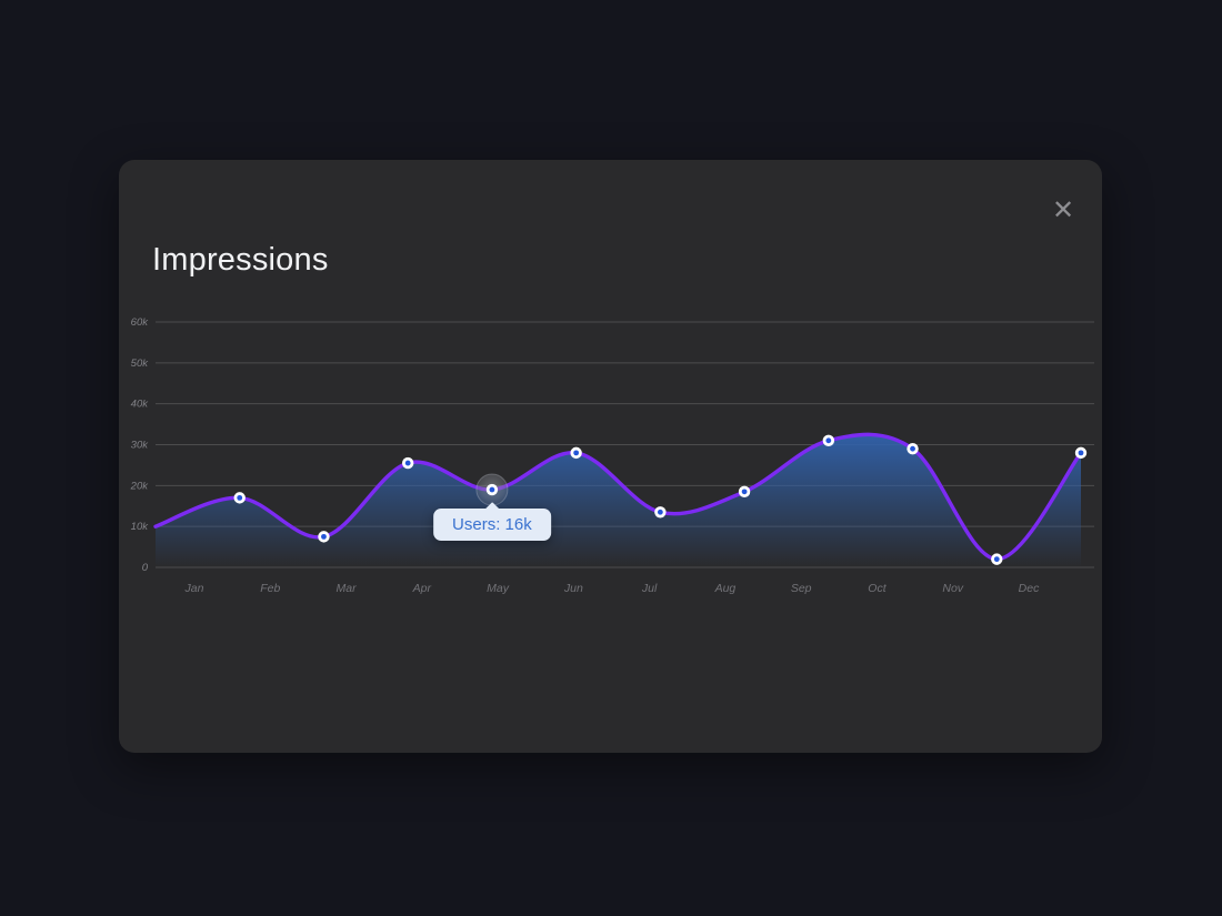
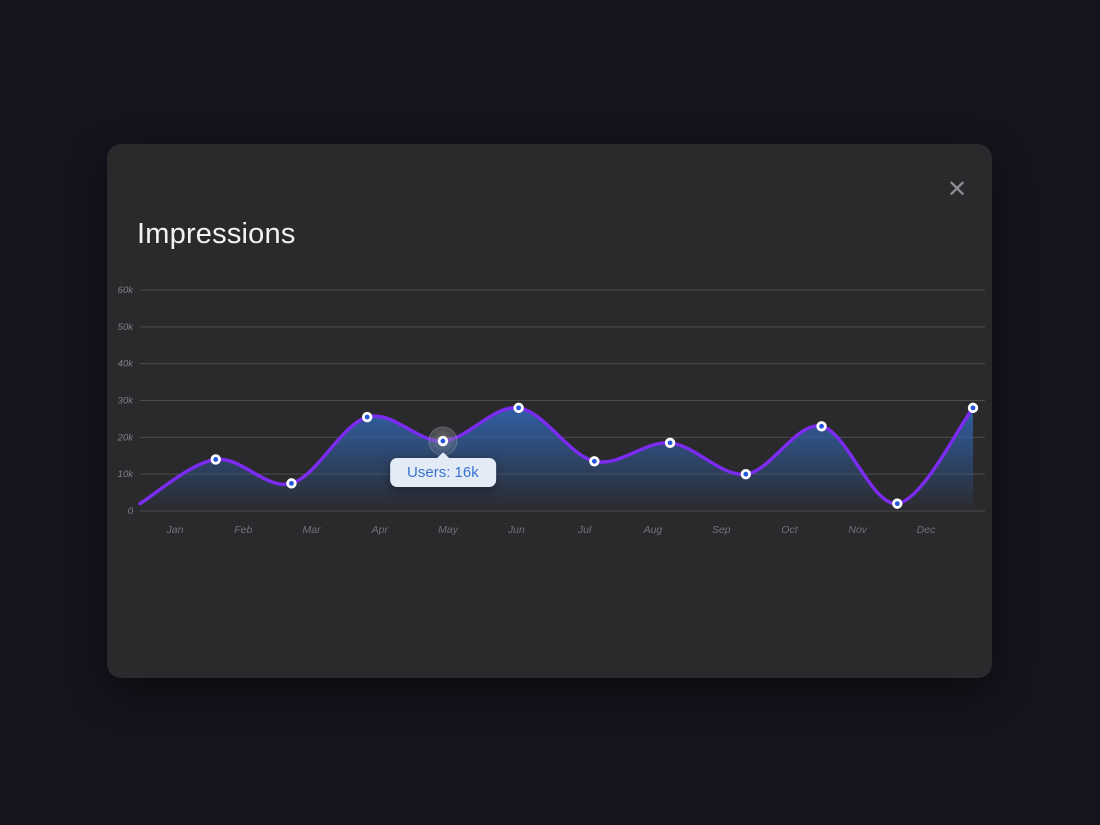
Jan: 10k -> 2k
Feb: 17k -> 14k
Sep: 31k -> 10k
Oct: 29k -> 23k
